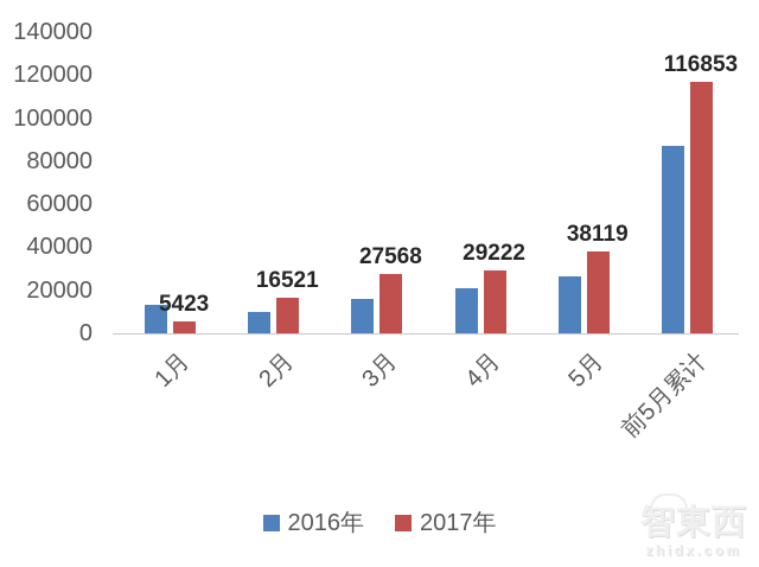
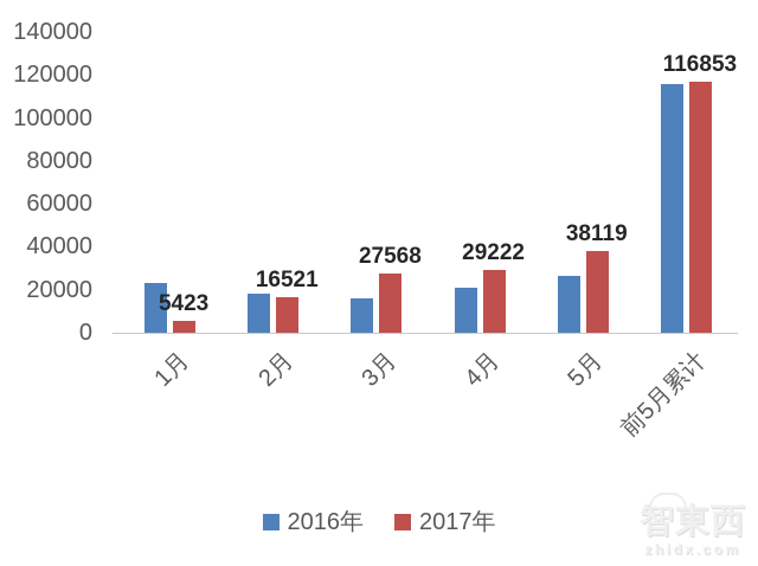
2016年/1月: 14000 -> 23000
2016年/2月: 10000 -> 18000
2016年/前5月累计: 87000 -> 116000
